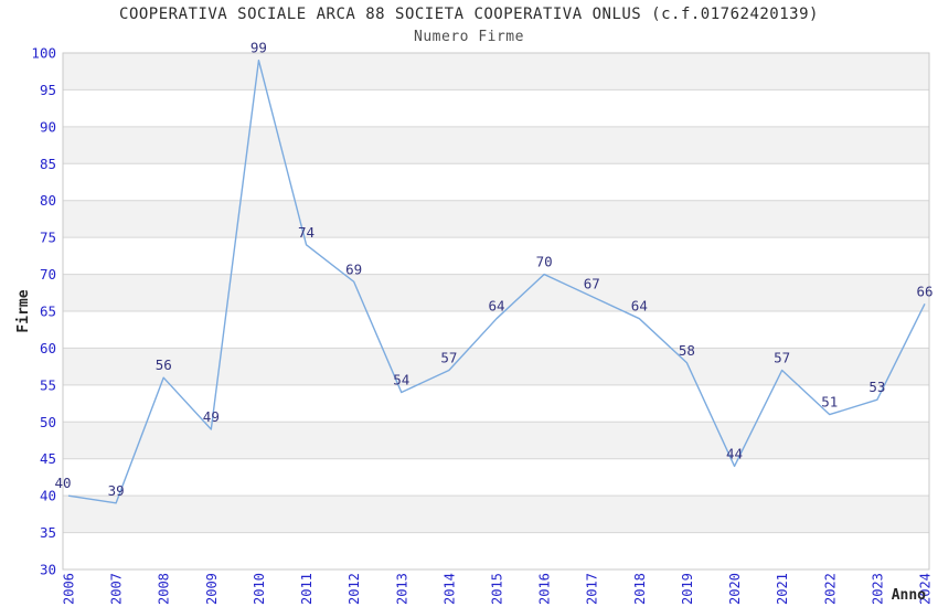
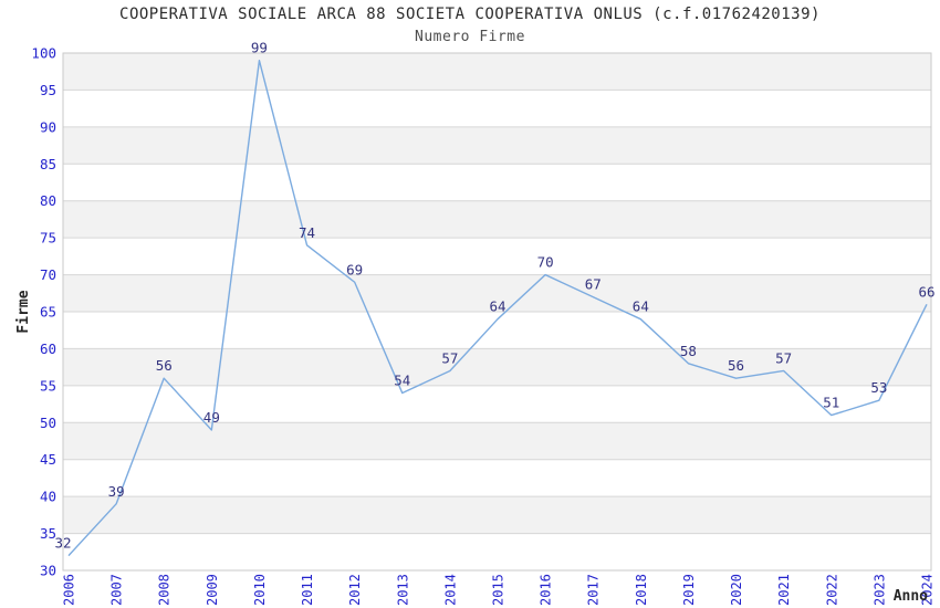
2006: 40 -> 32
2020: 44 -> 56
